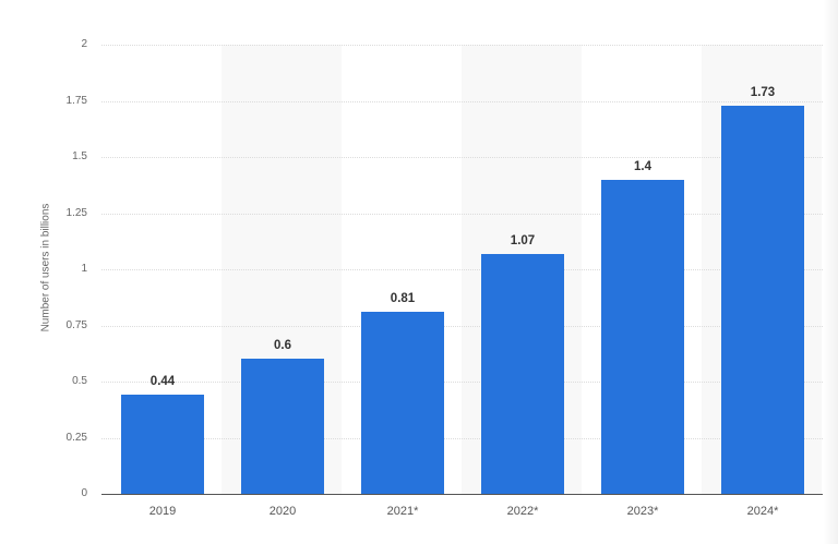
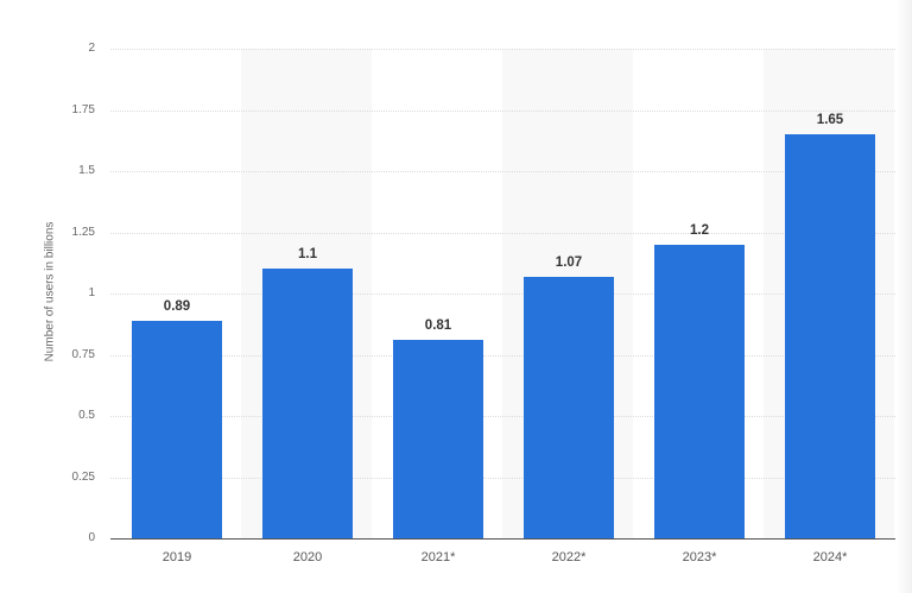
2019: 0.44 -> 0.89
2020: 0.6 -> 1.1
2023*: 1.4 -> 1.2
2024*: 1.73 -> 1.65
